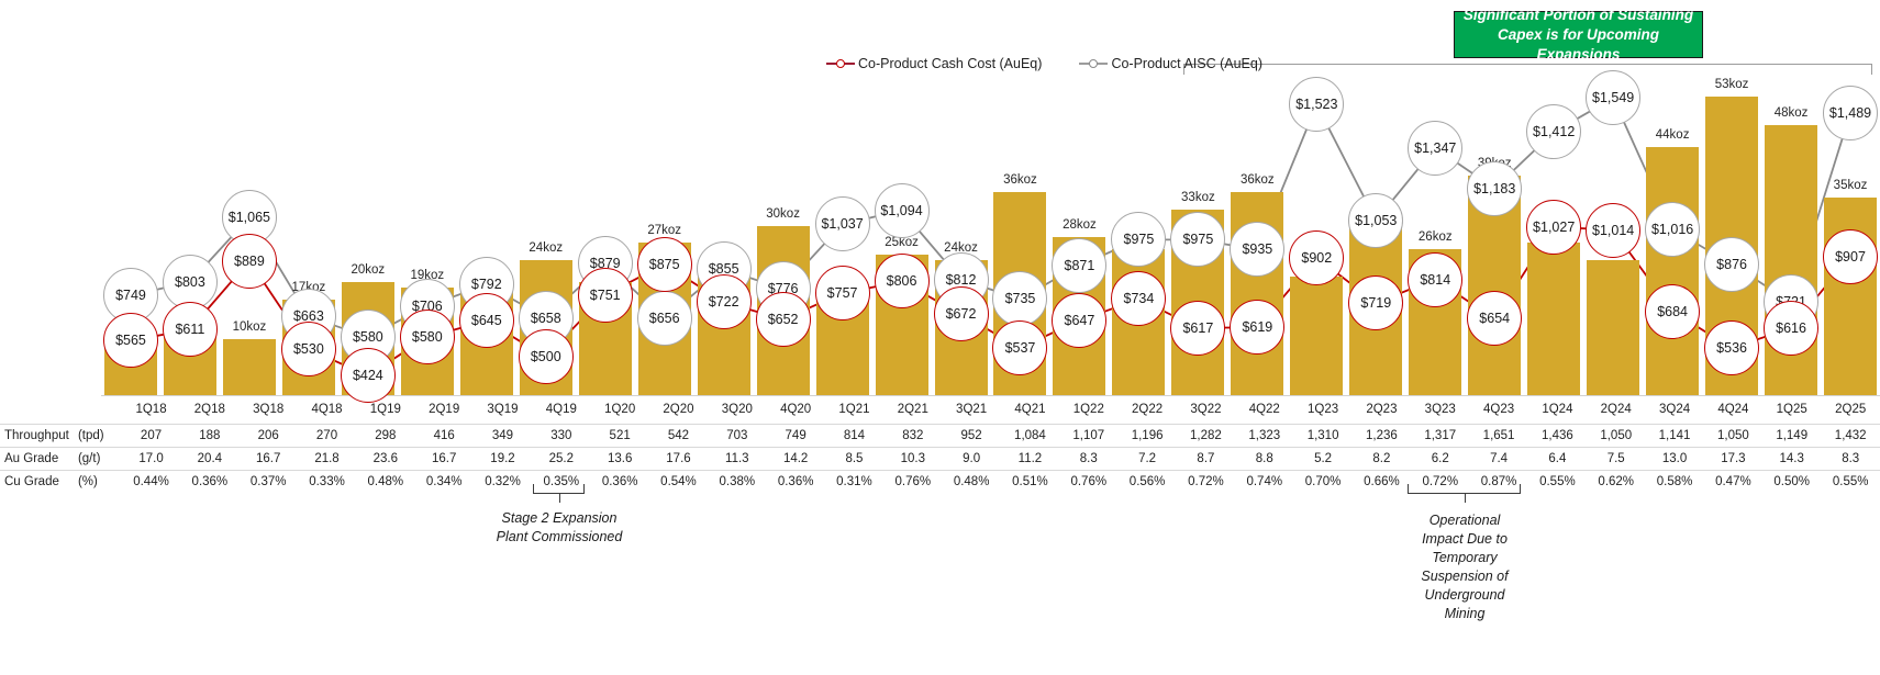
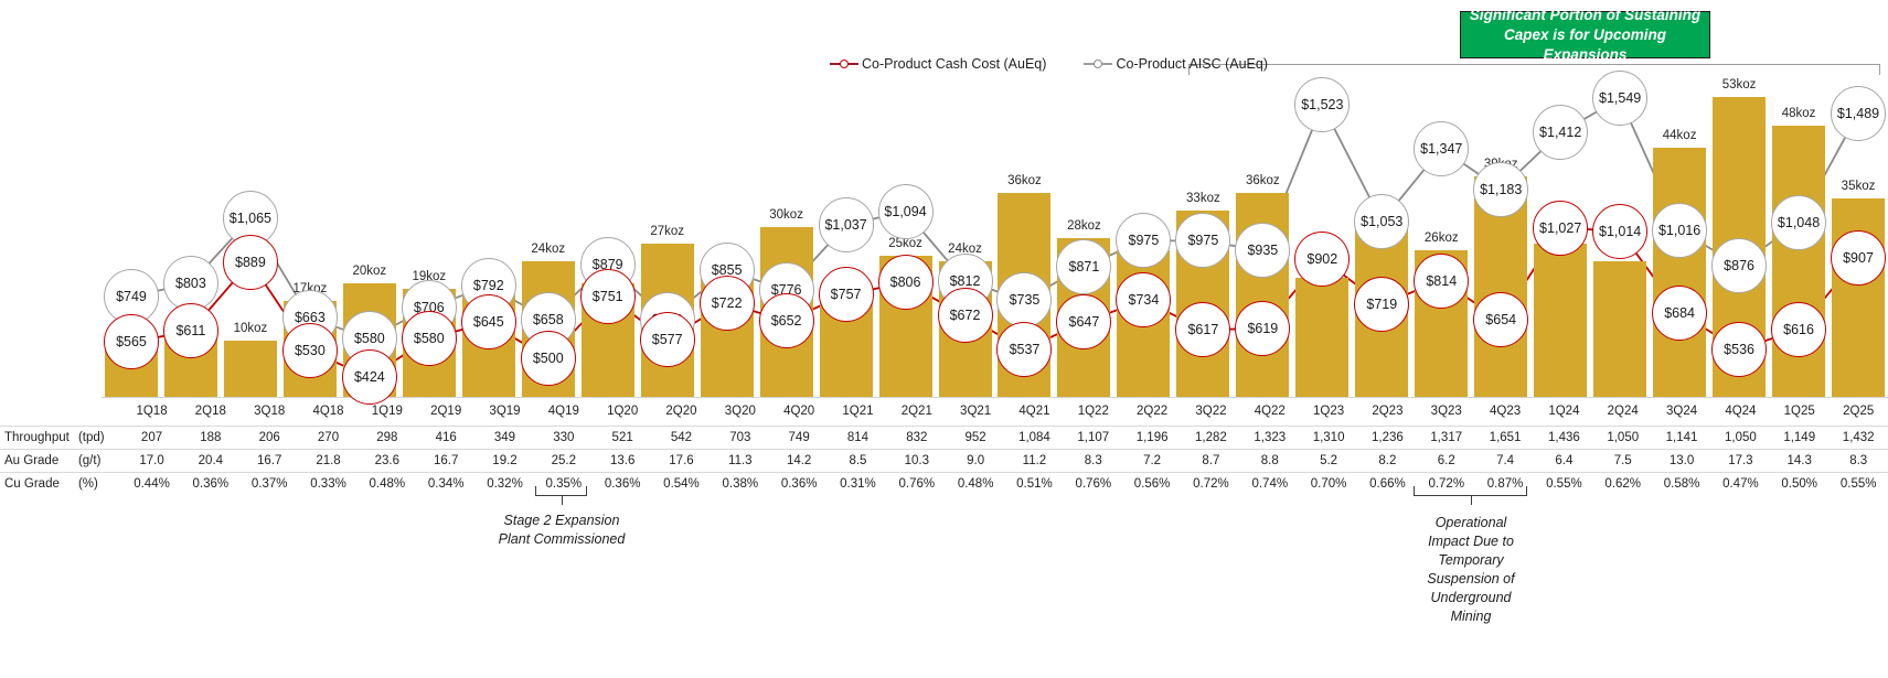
Co-Product Cash Cost (AuEq)/2Q20: $875 -> $577
Co-Product AISC (AuEq)/1Q25: $721 -> $1,048
